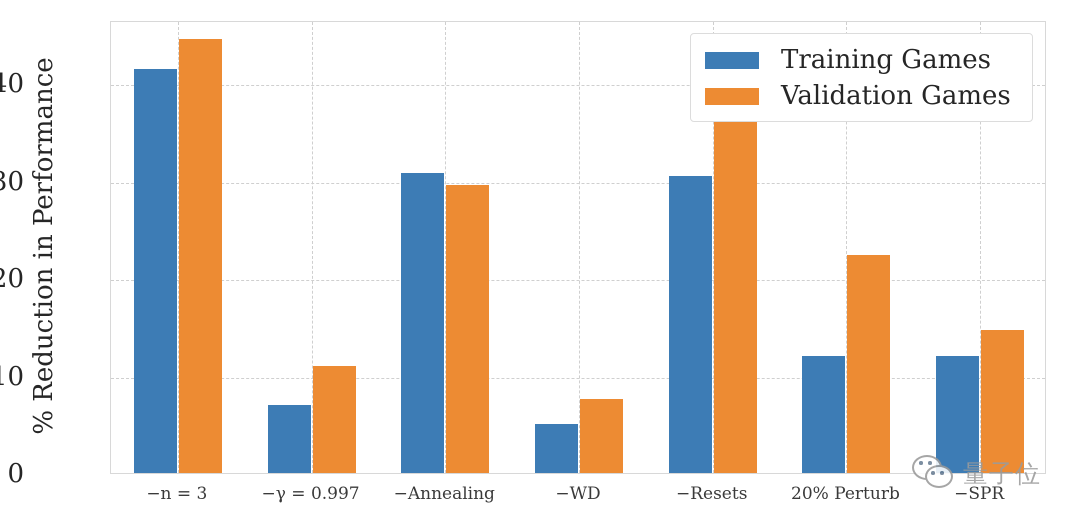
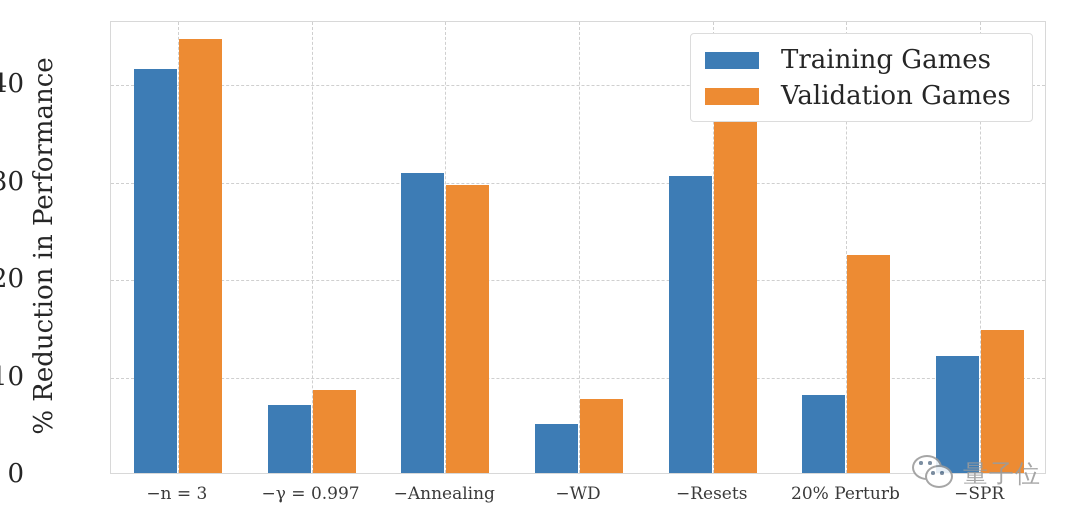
Validation Games/−γ = 0.997: 11 -> 8
Training Games/20% Perturb: 12 -> 8
